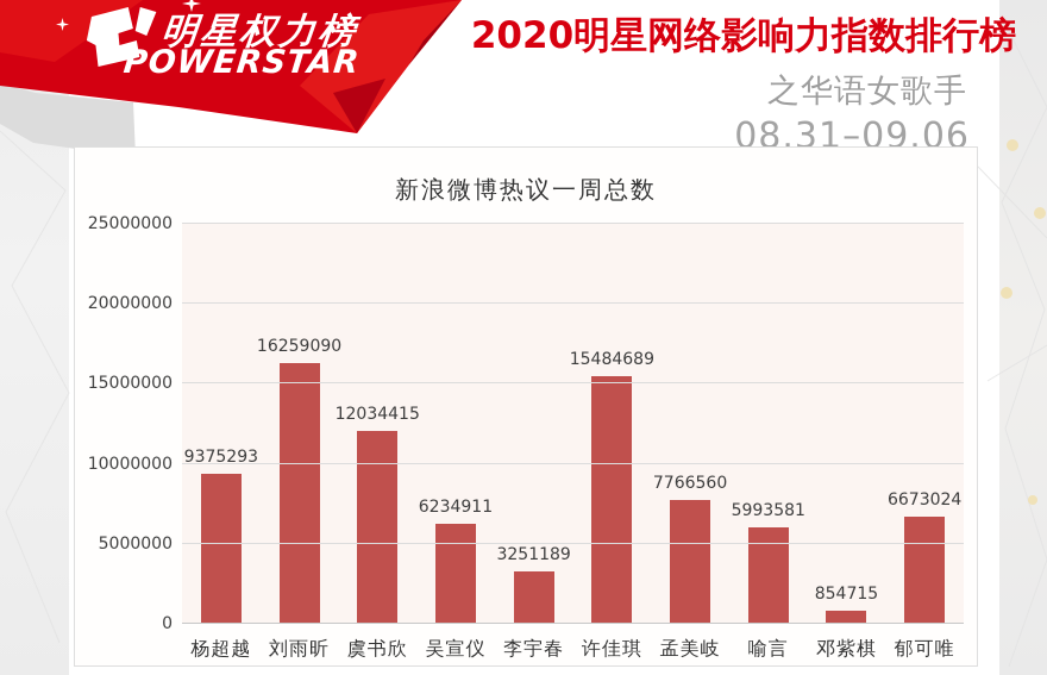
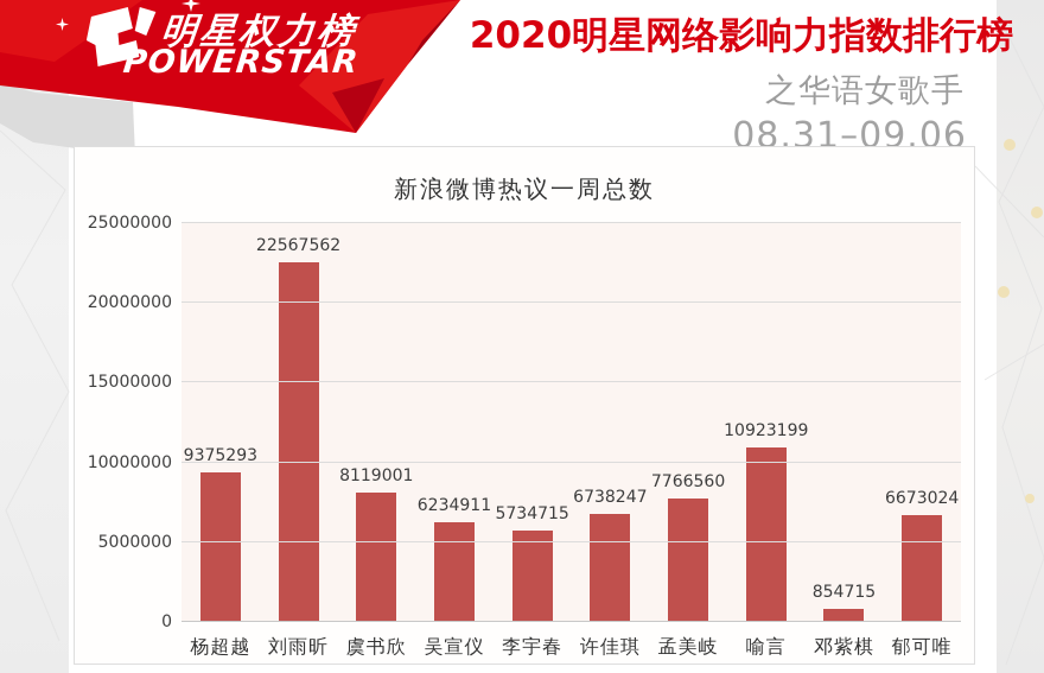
刘雨昕: 16259090 -> 22567562
虞书欣: 12034415 -> 8119001
李宇春: 3251189 -> 5734715
许佳琪: 15484689 -> 6738247
喻言: 5993581 -> 10923199
